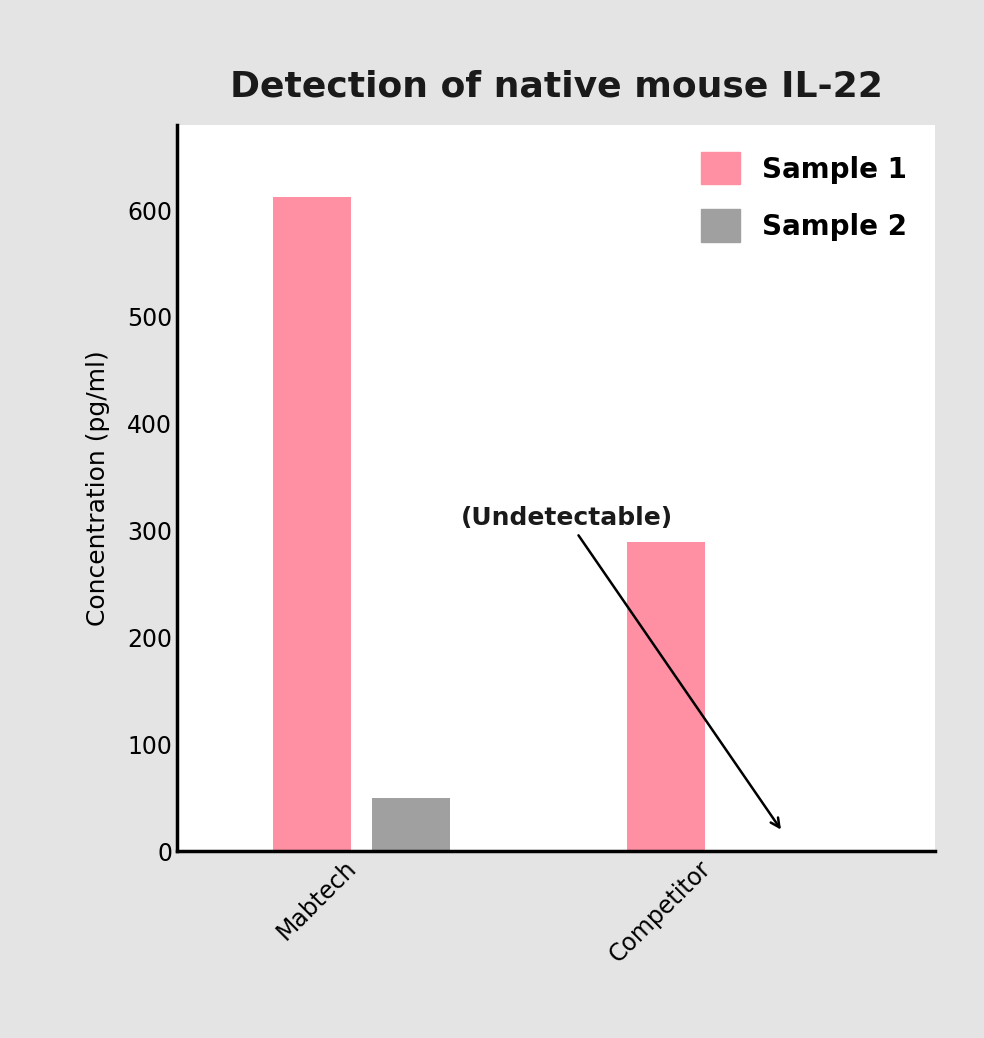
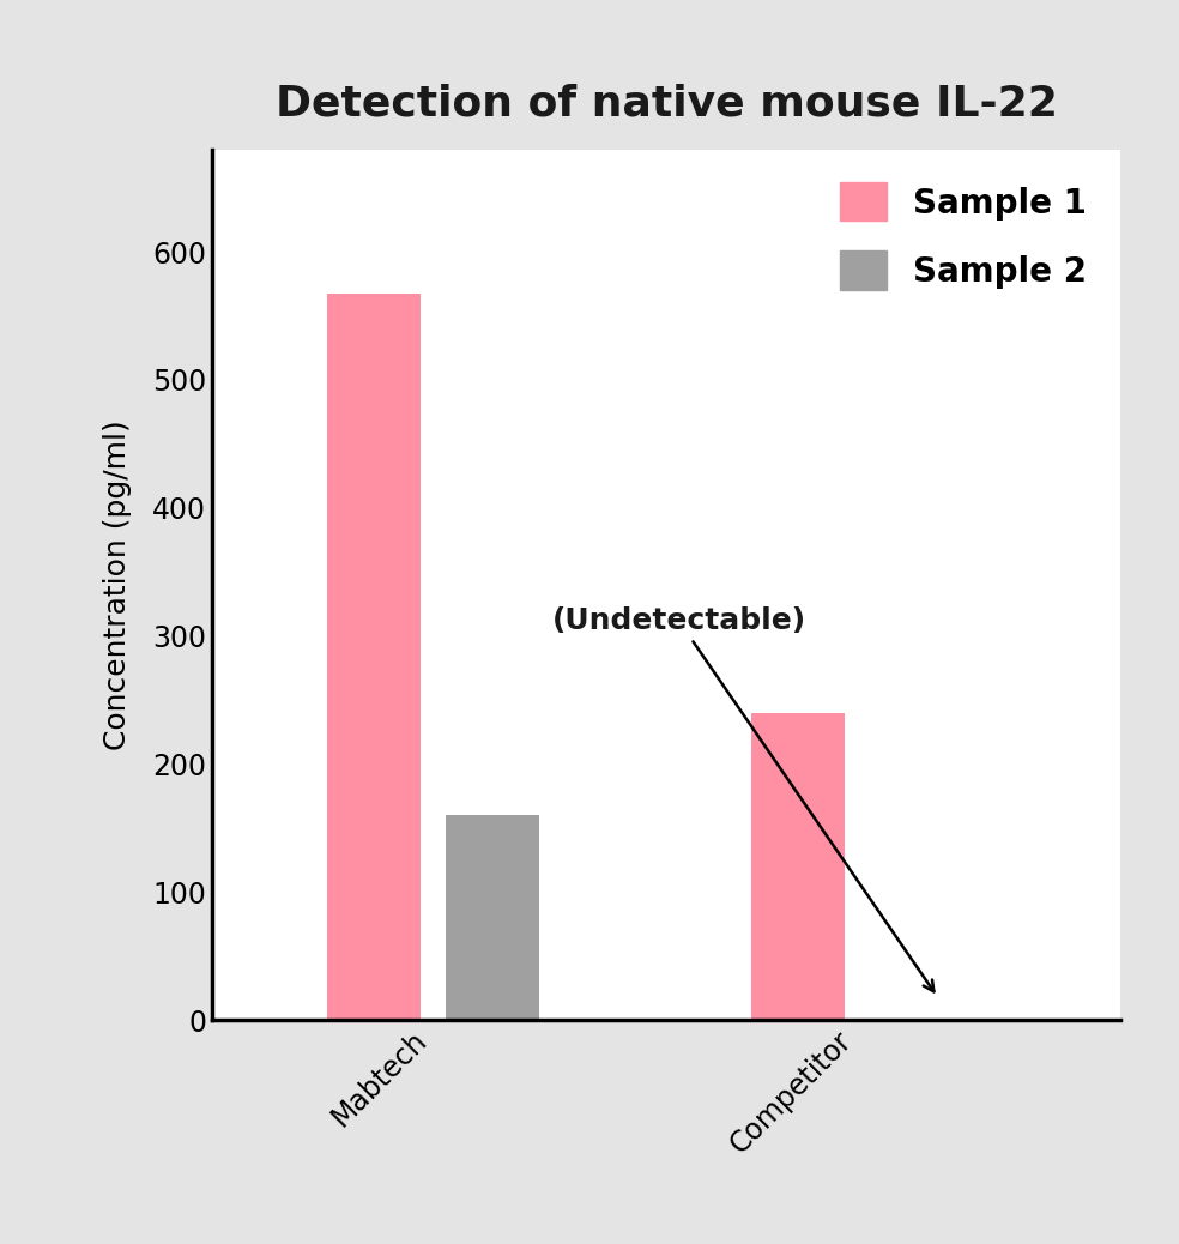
Sample 1/Mabtech: 612 -> 567
Sample 2/Mabtech: 50 -> 160
Sample 1/Competitor: 289 -> 240
